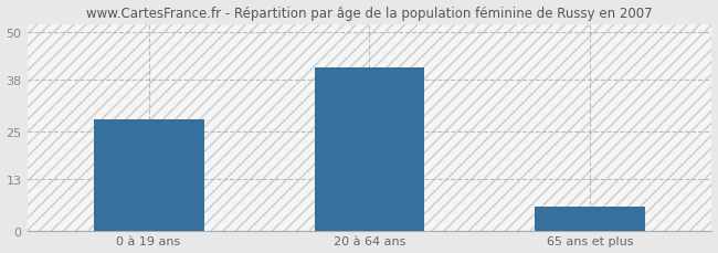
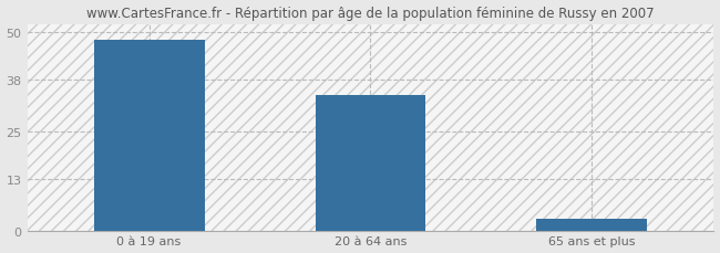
0 à 19 ans: 28 -> 48
20 à 64 ans: 41 -> 34
65 ans et plus: 6 -> 3
